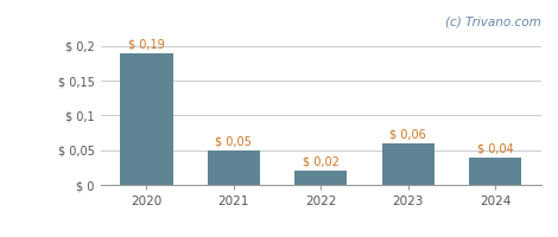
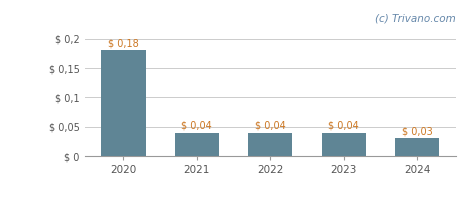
2020: 0,19 -> 0,18
2021: 0,05 -> 0,04
2022: 0,02 -> 0,04
2023: 0,06 -> 0,04
2024: 0,04 -> 0,03
